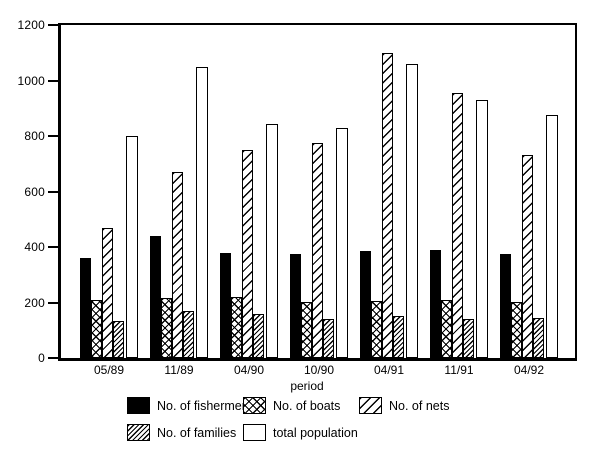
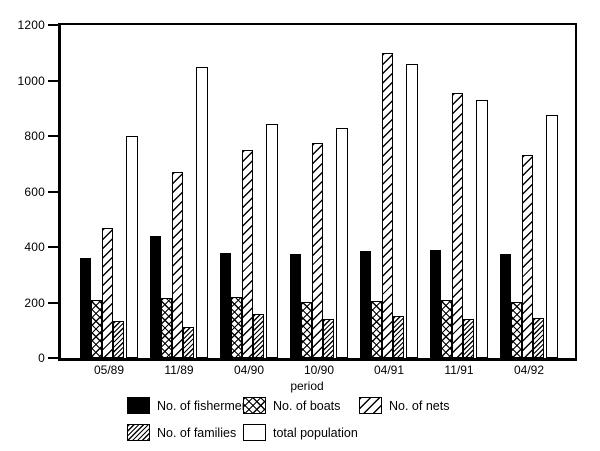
No. of families/11/89: 170 -> 110
